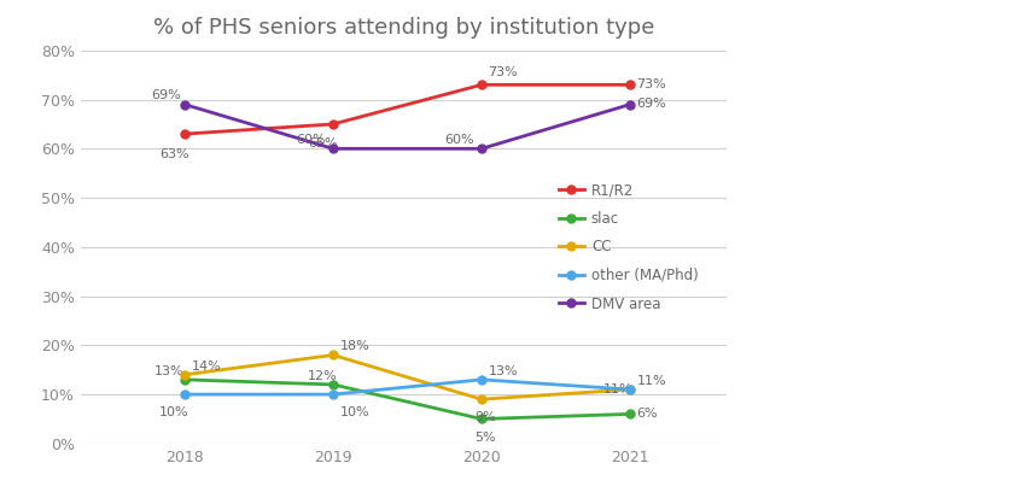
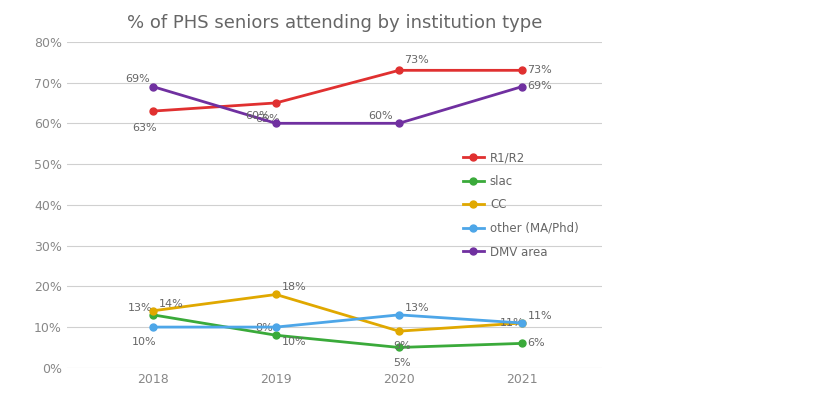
slac/2019: 12% -> 8%
